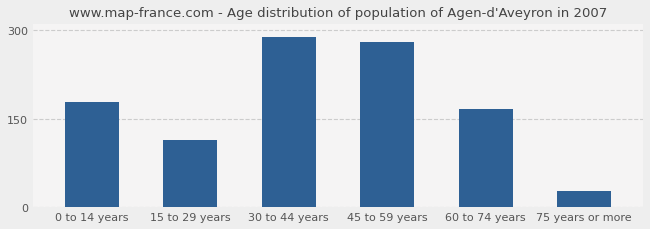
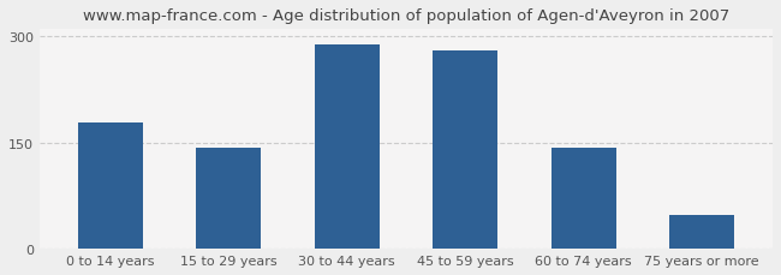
15 to 29 years: 114 -> 143
60 to 74 years: 166 -> 143
75 years or more: 28 -> 48
